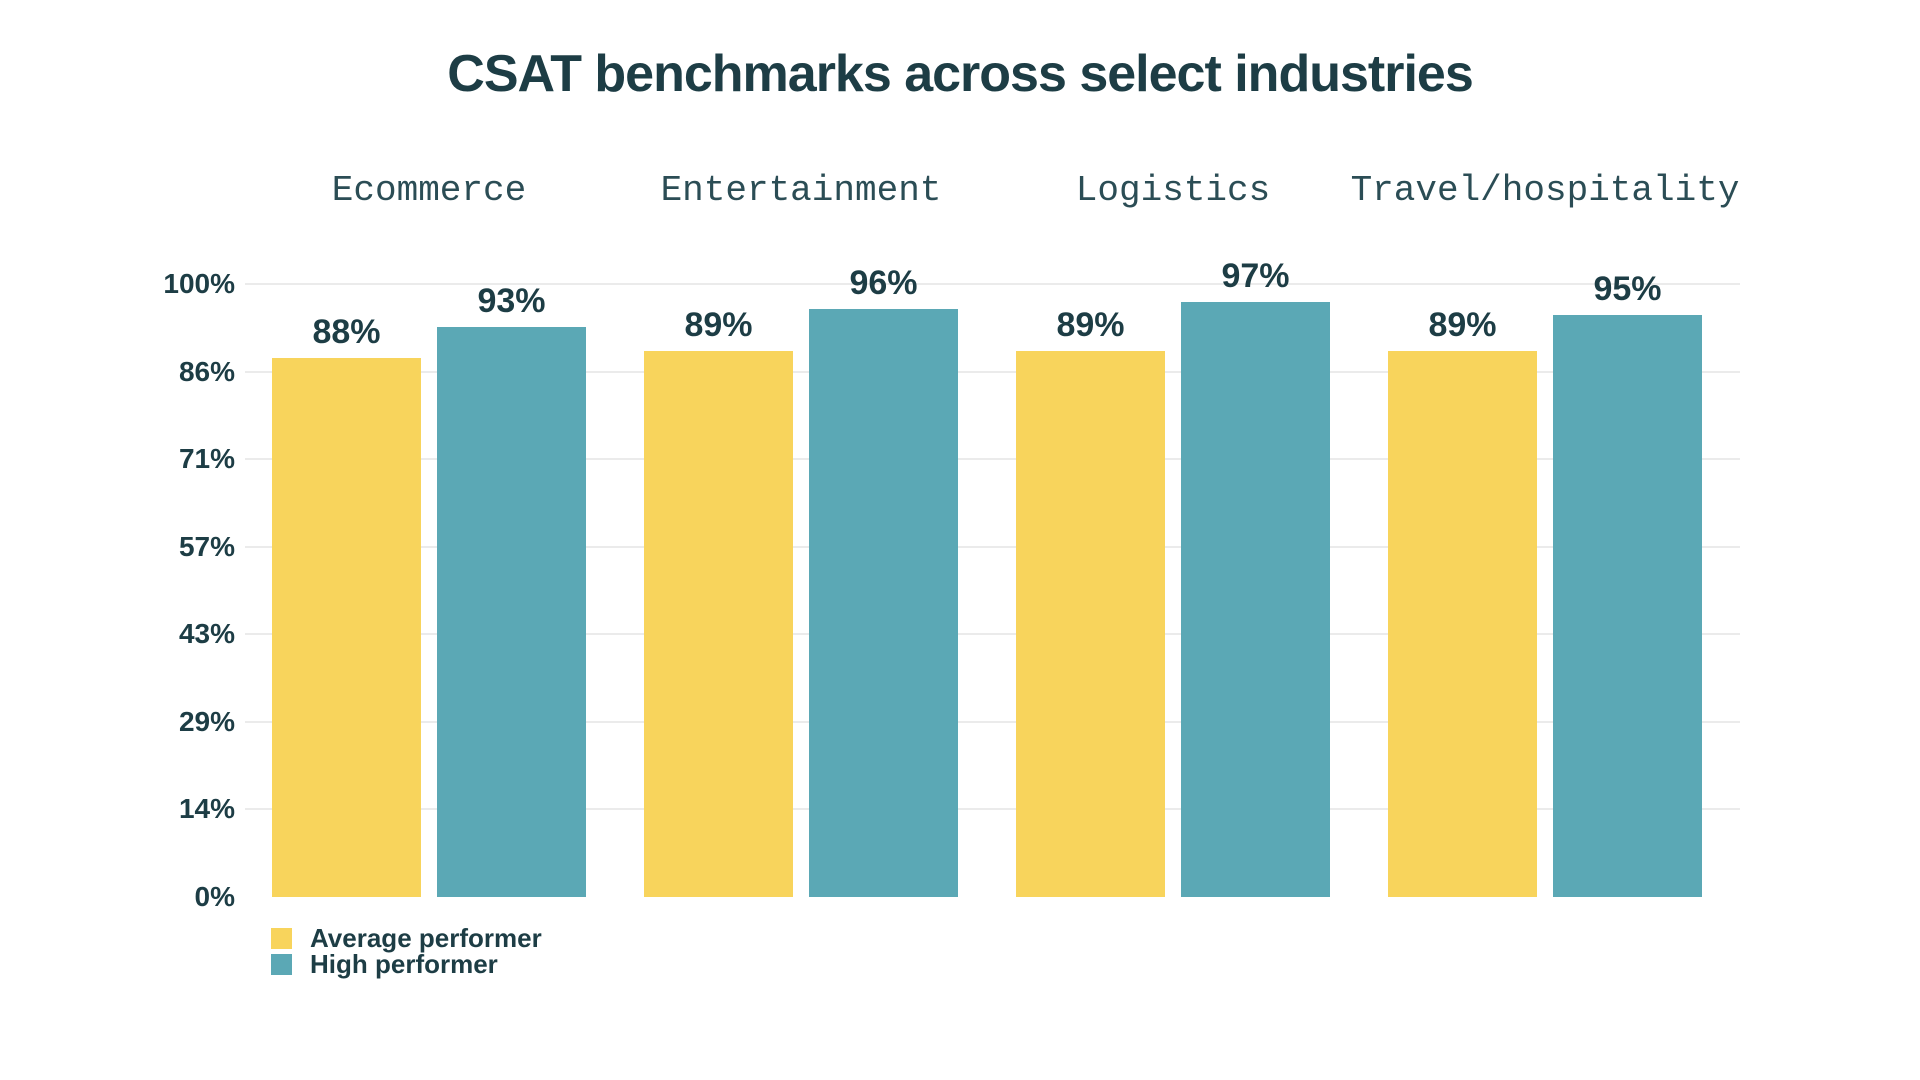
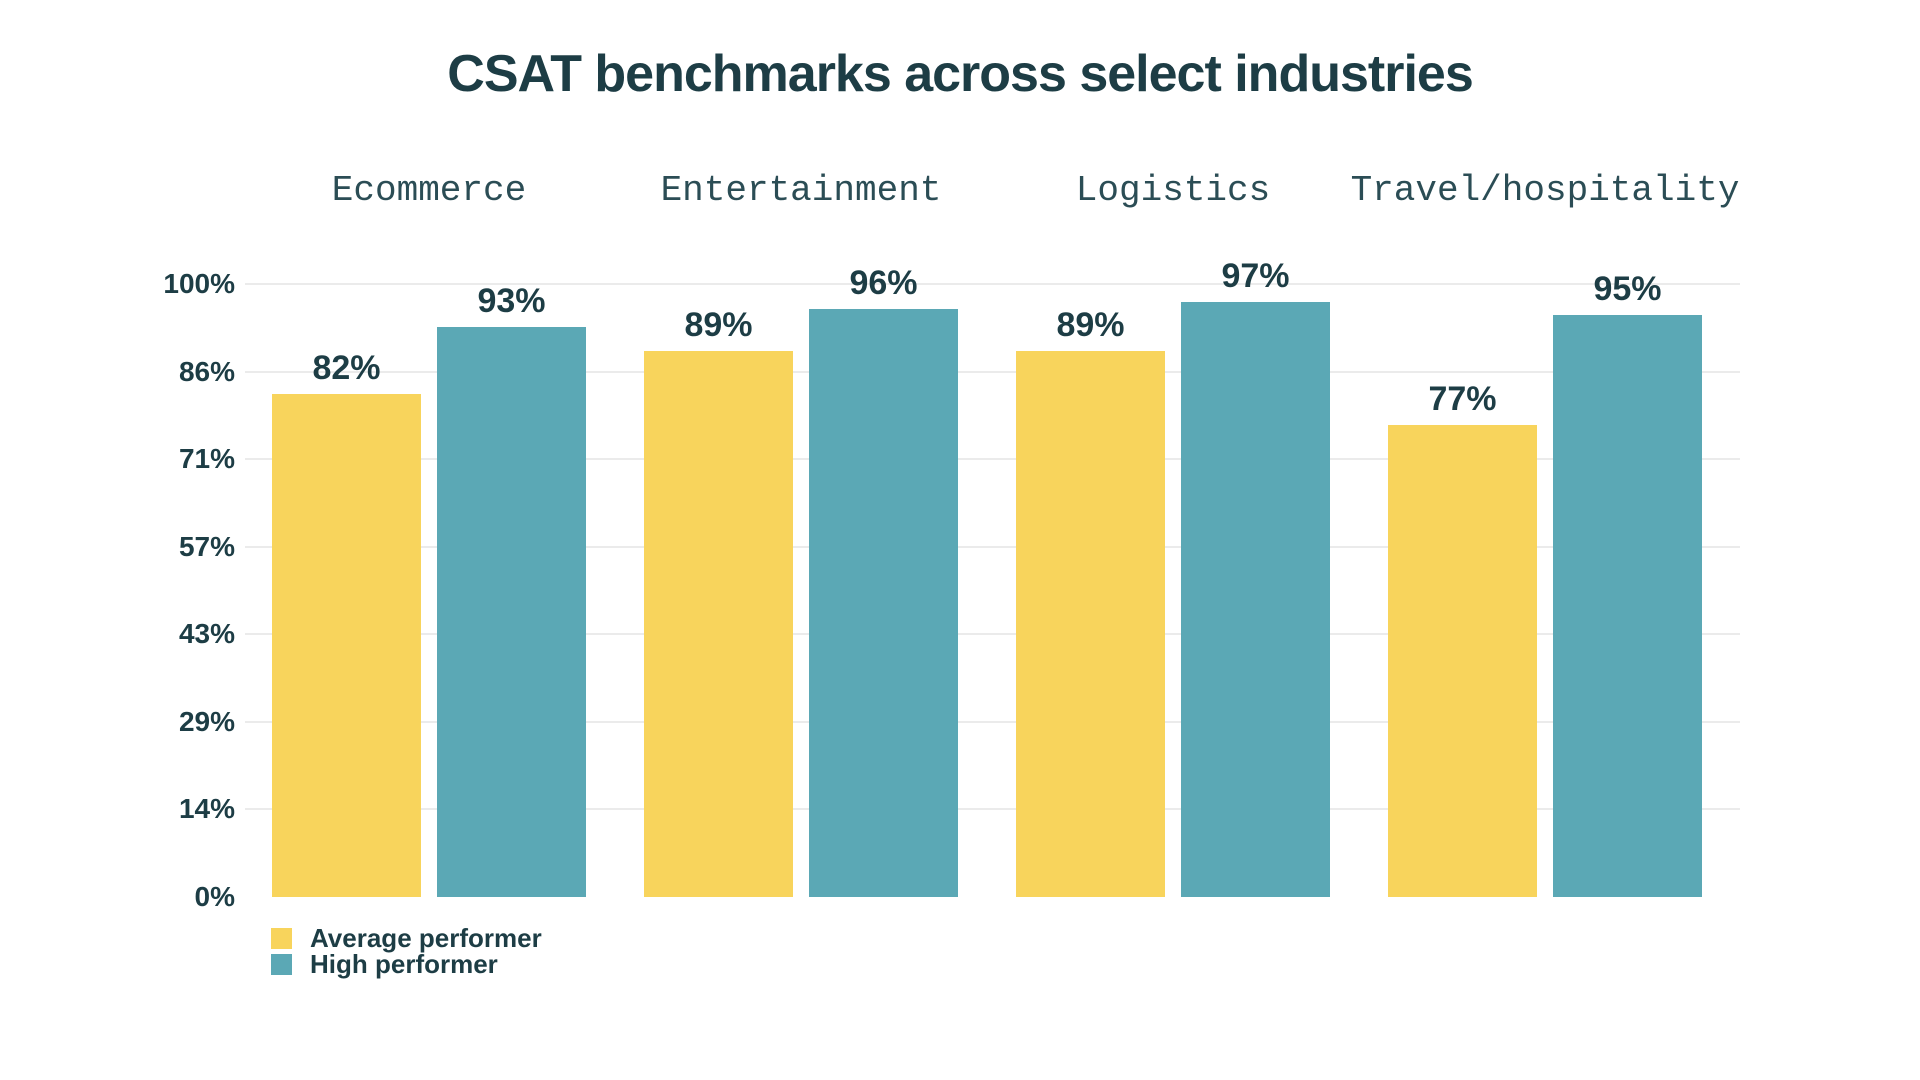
Average performer/Ecommerce: 88% -> 82%
Average performer/Travel/hospitality: 89% -> 77%
